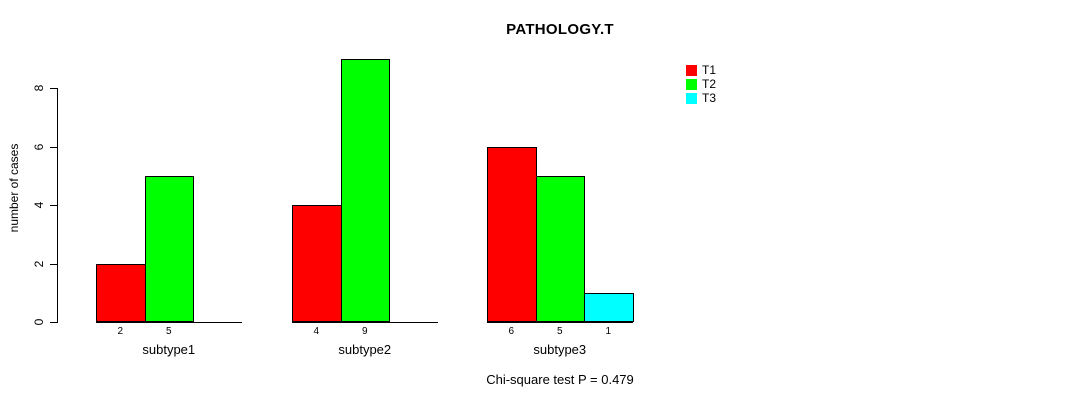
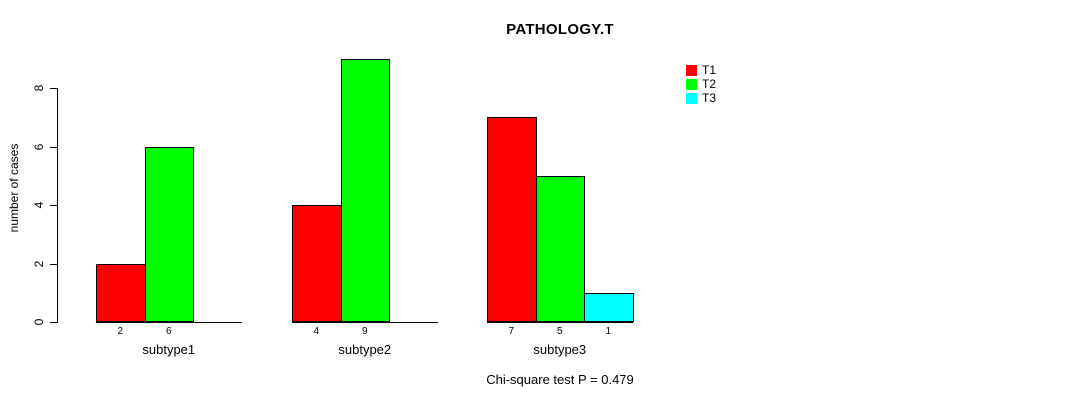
T2/subtype1: 5 -> 6
T1/subtype3: 6 -> 7
